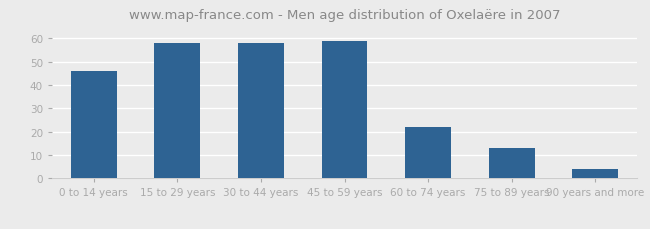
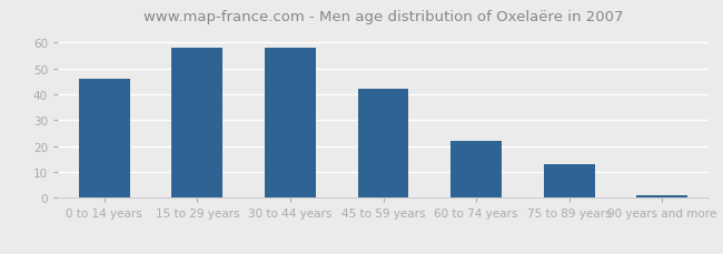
45 to 59 years: 59 -> 42
90 years and more: 4 -> 1
